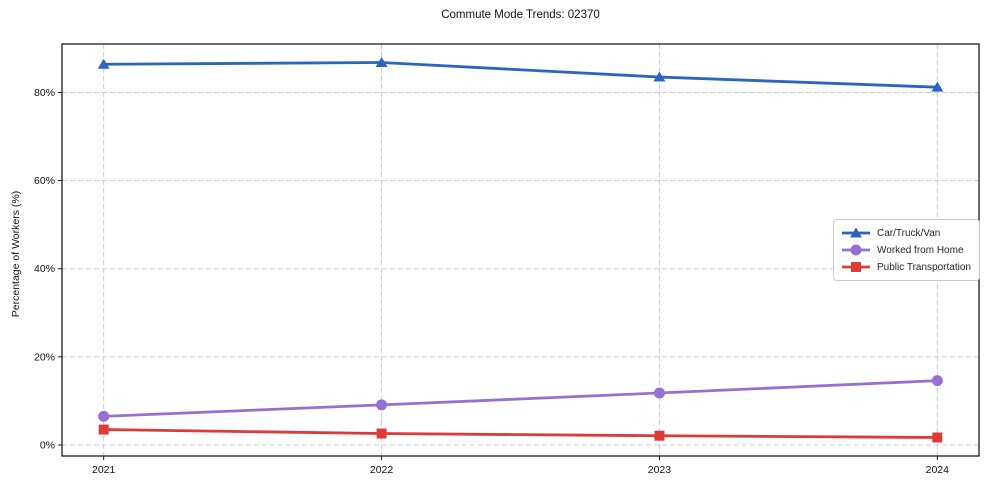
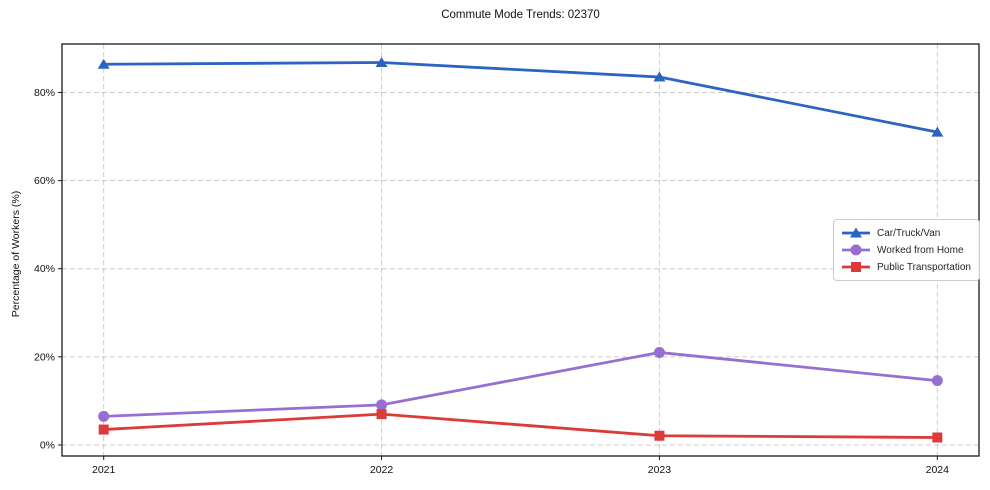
Public Transportation/2022: 3% -> 7%
Worked from Home/2023: 12% -> 21%
Car/Truck/Van/2024: 81% -> 71%
